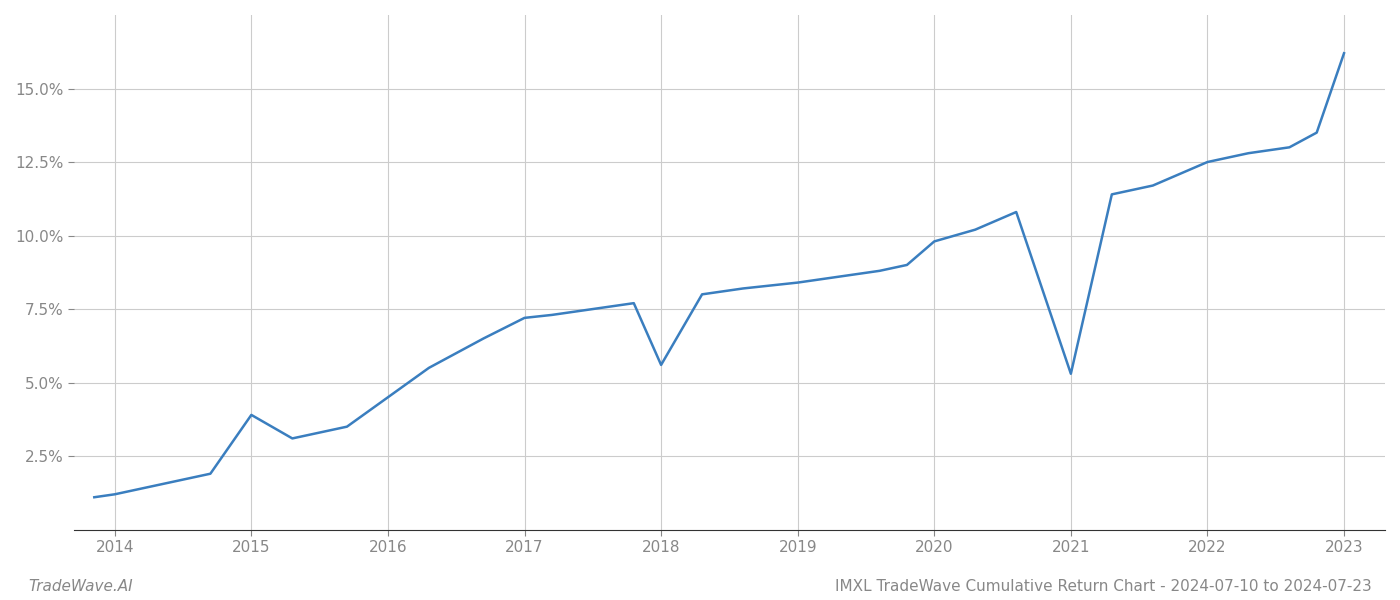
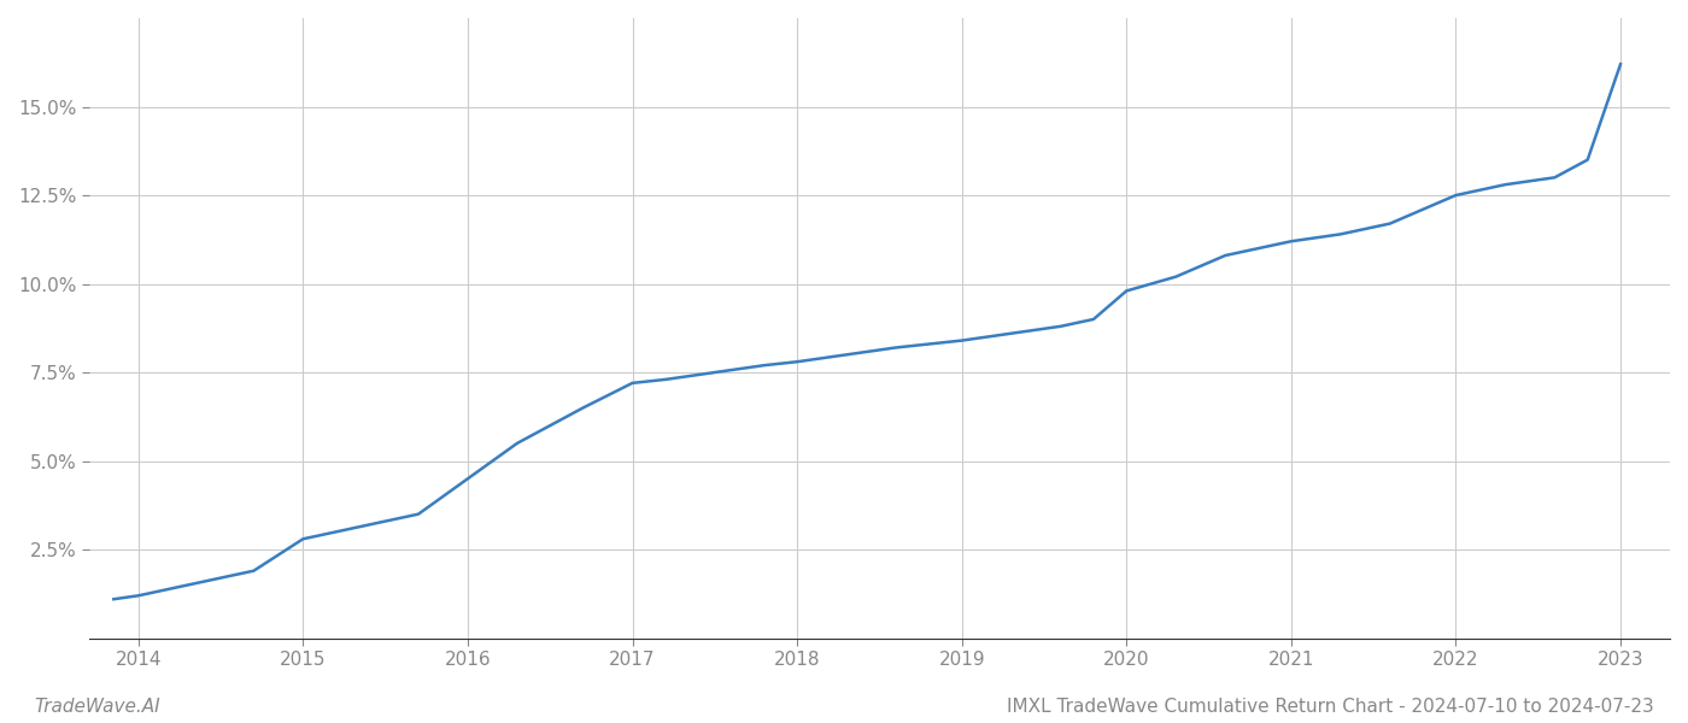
2015: 3.9% -> 2.8%
2018: 5.6% -> 7.8%
2021: 5.3% -> 11.2%
